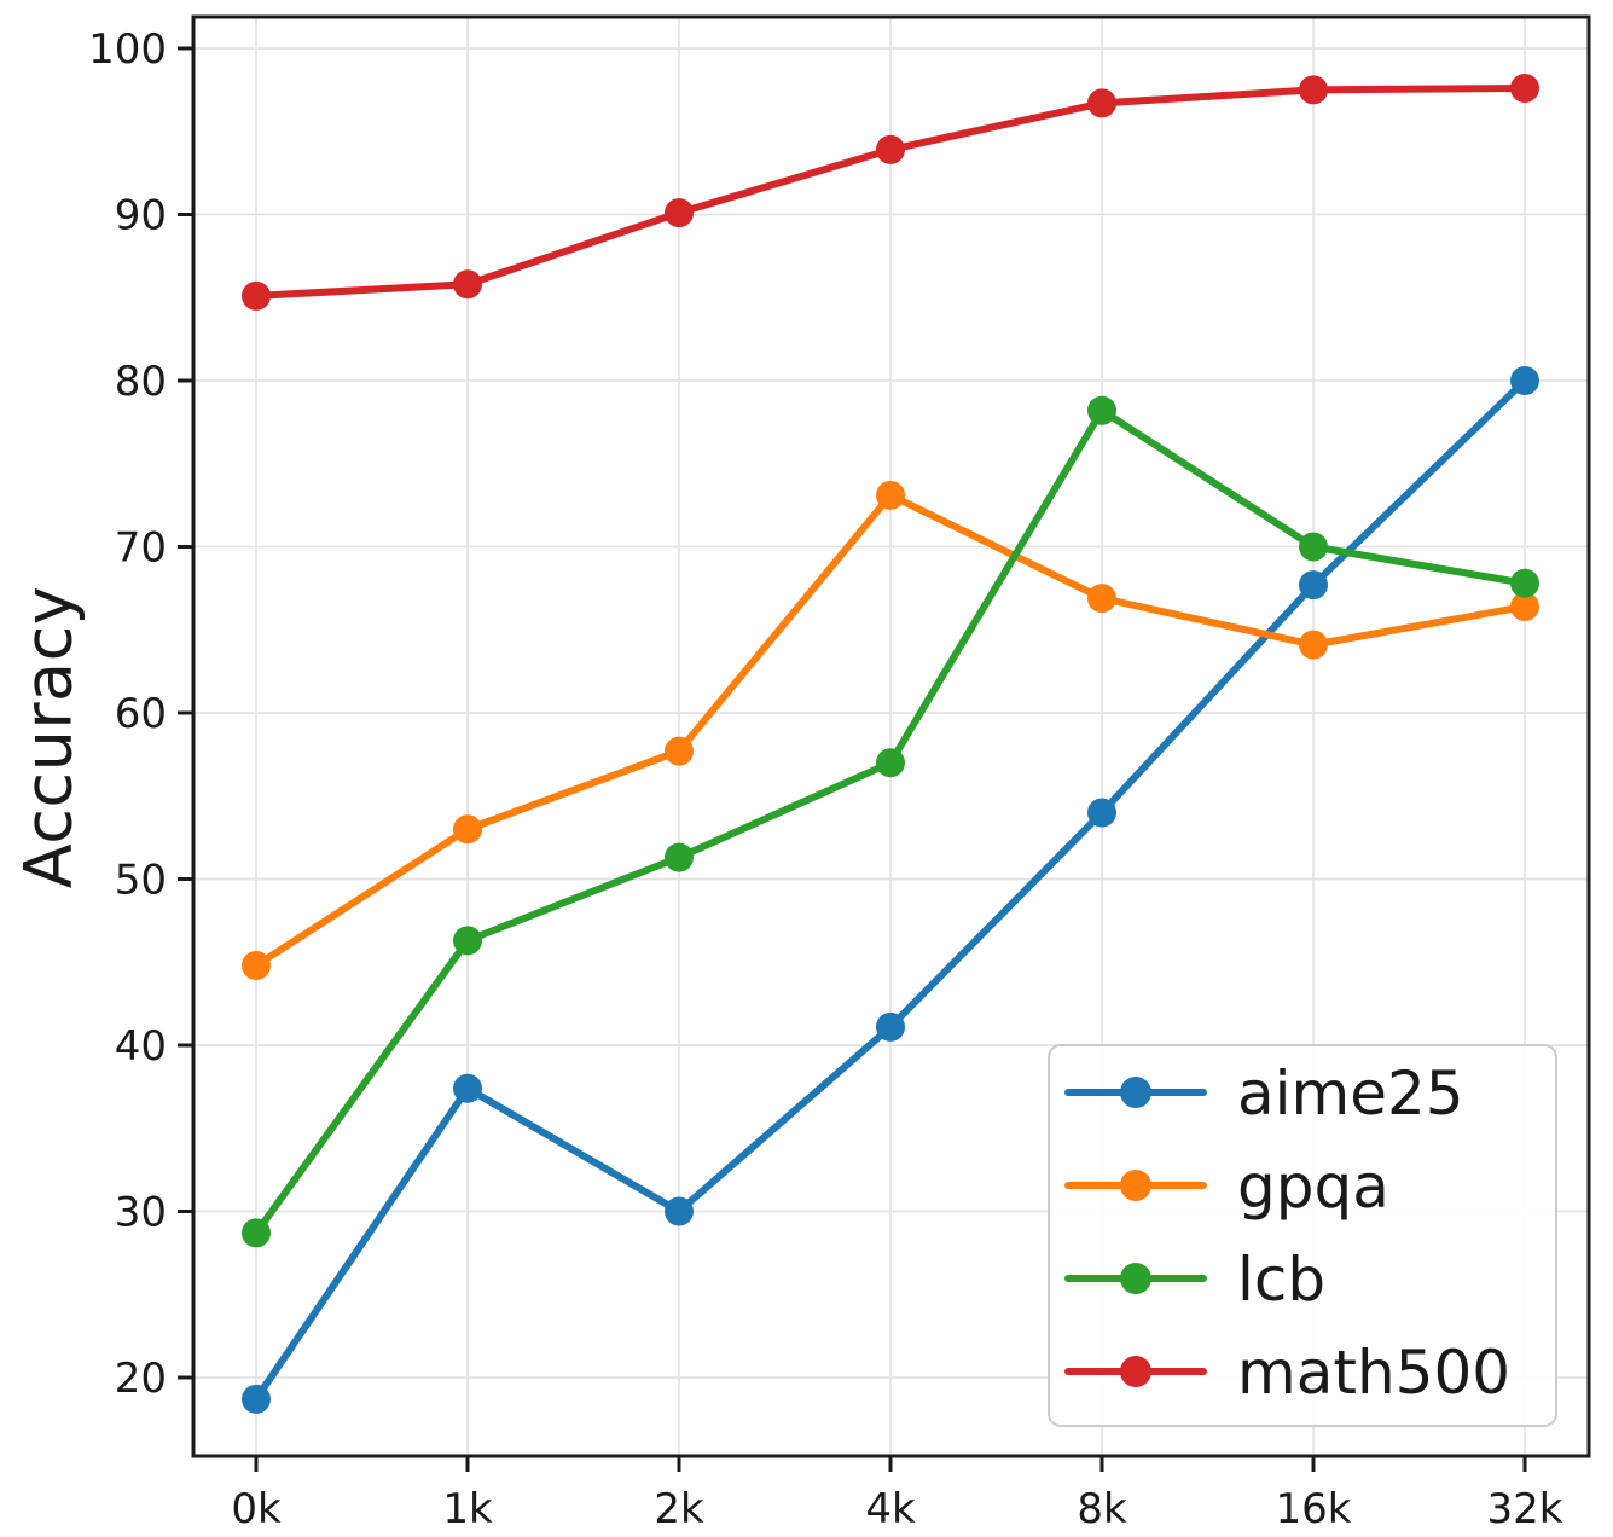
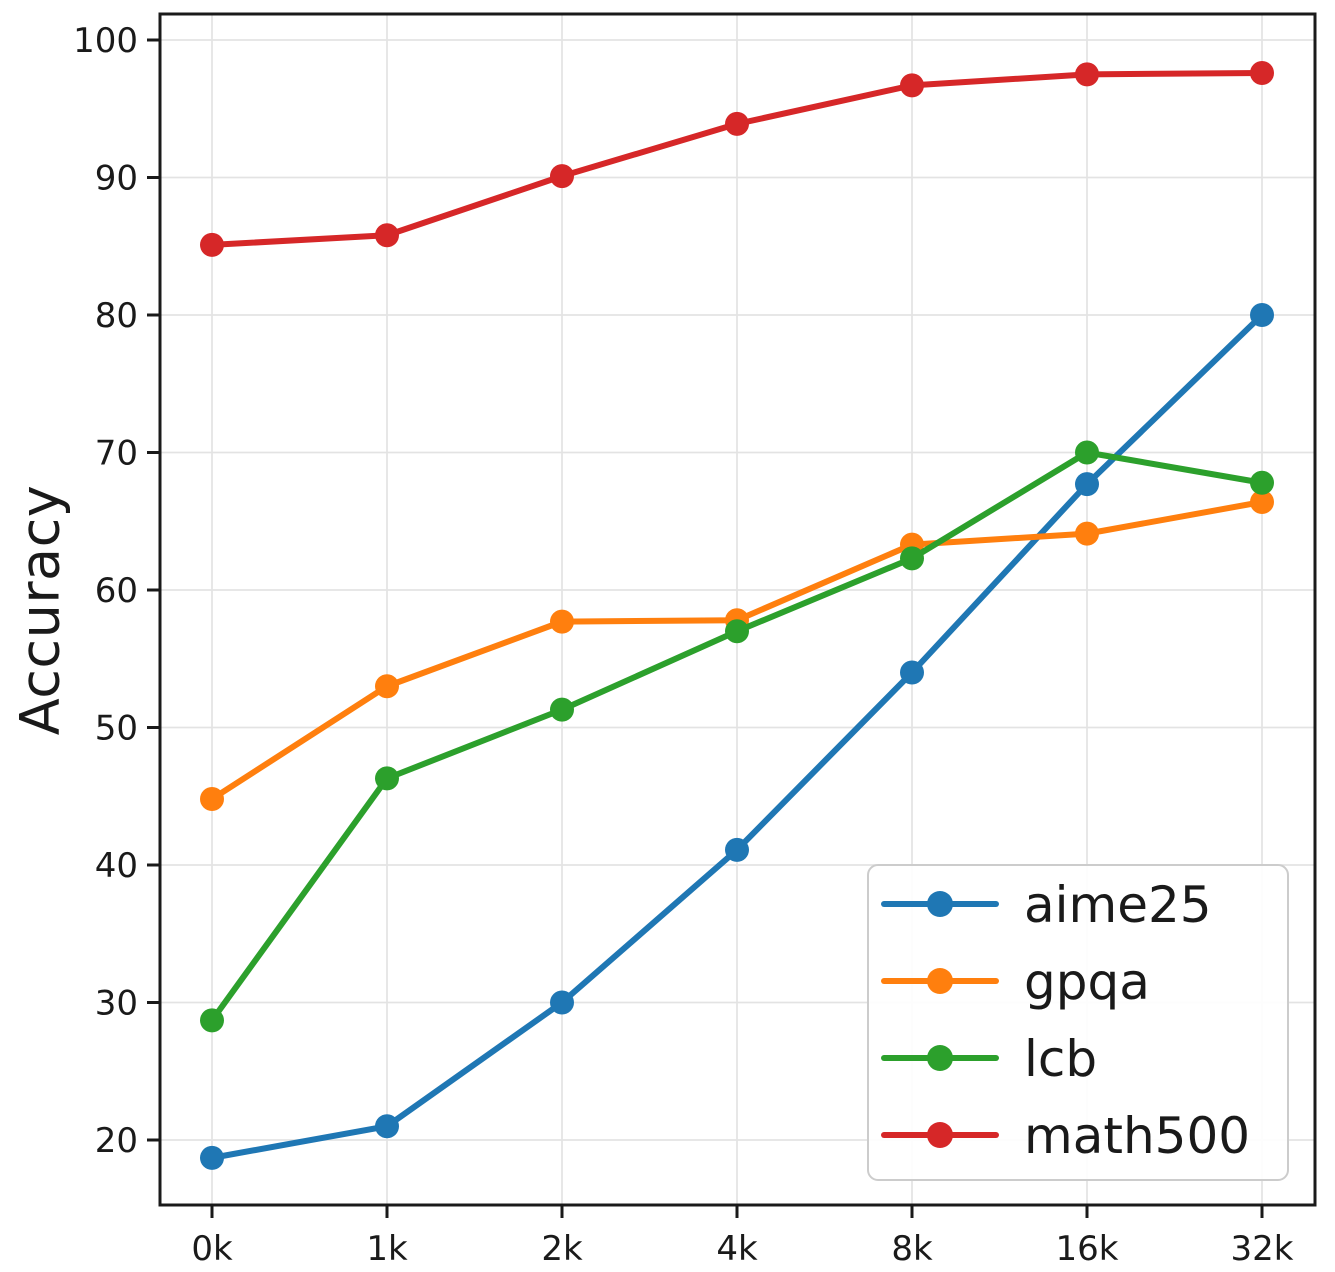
aime25/1k: 37.4 -> 21.0
gpqa/4k: 73.1 -> 57.8
gpqa/8k: 66.9 -> 63.3
lcb/8k: 78.2 -> 62.3
